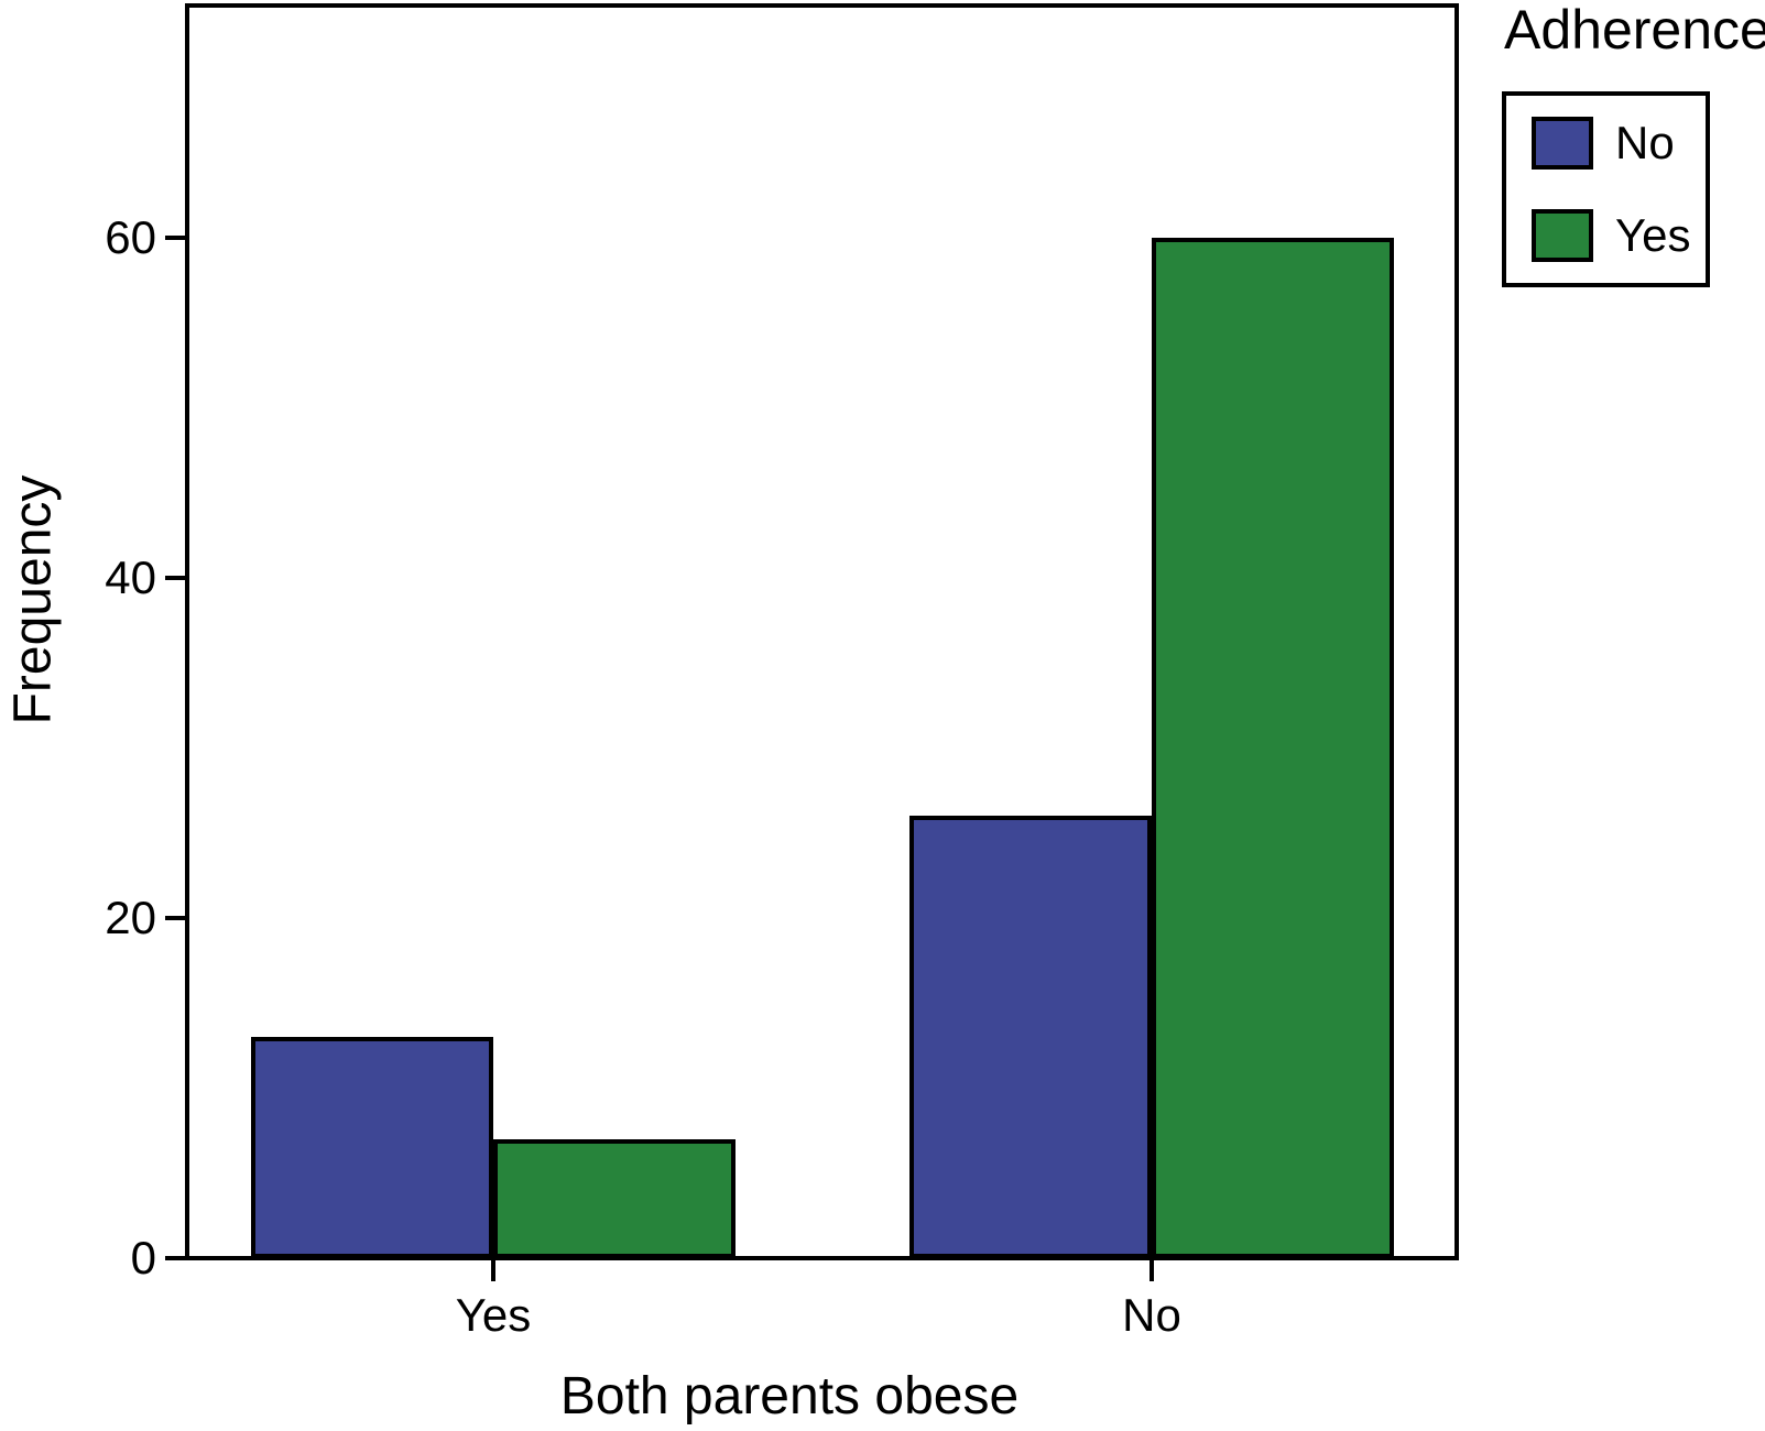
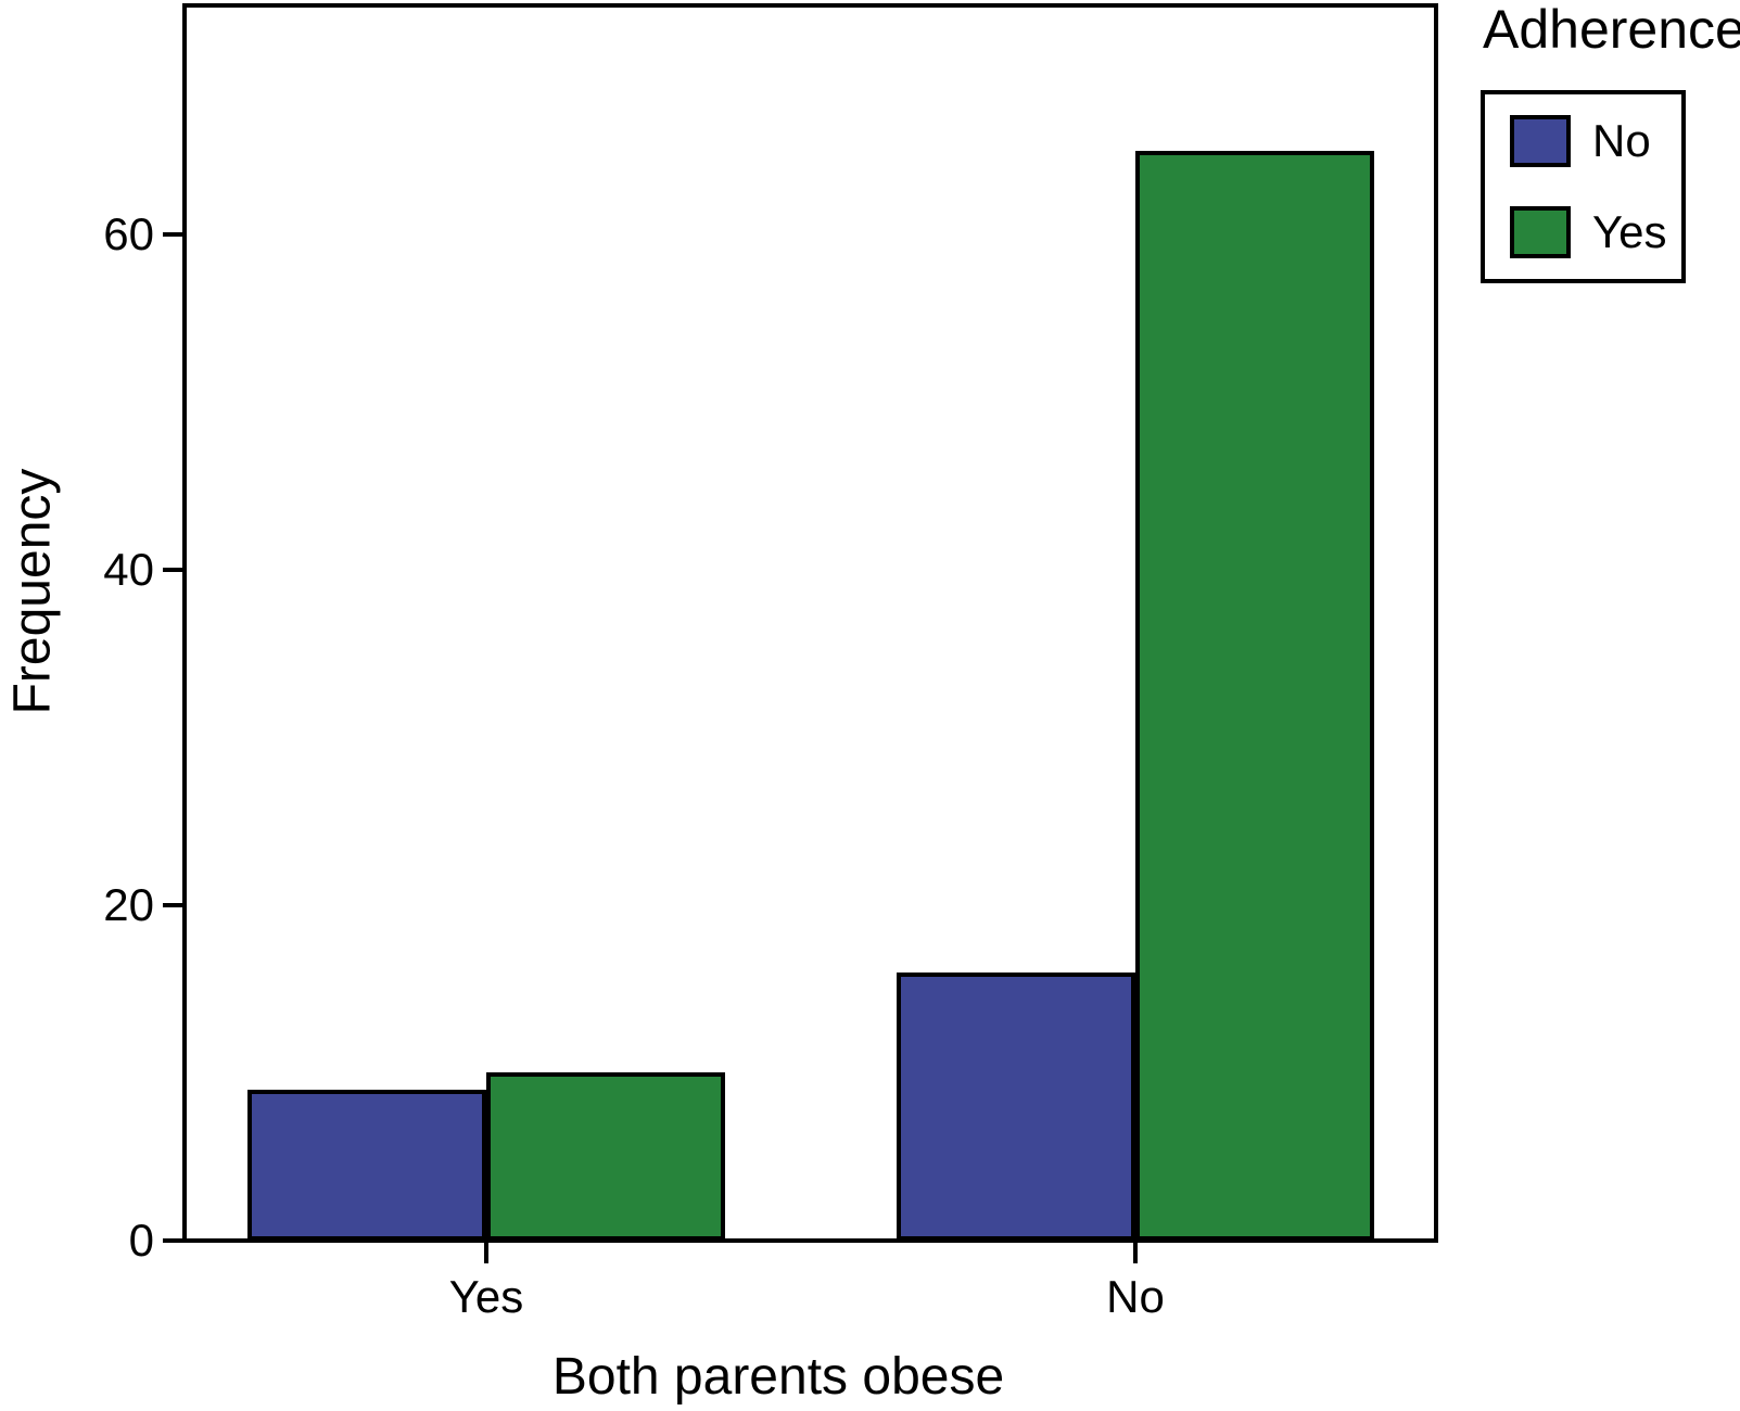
No/Yes: 13 -> 9
Yes/Yes: 7 -> 10
No/No: 26 -> 16
Yes/No: 60 -> 65
